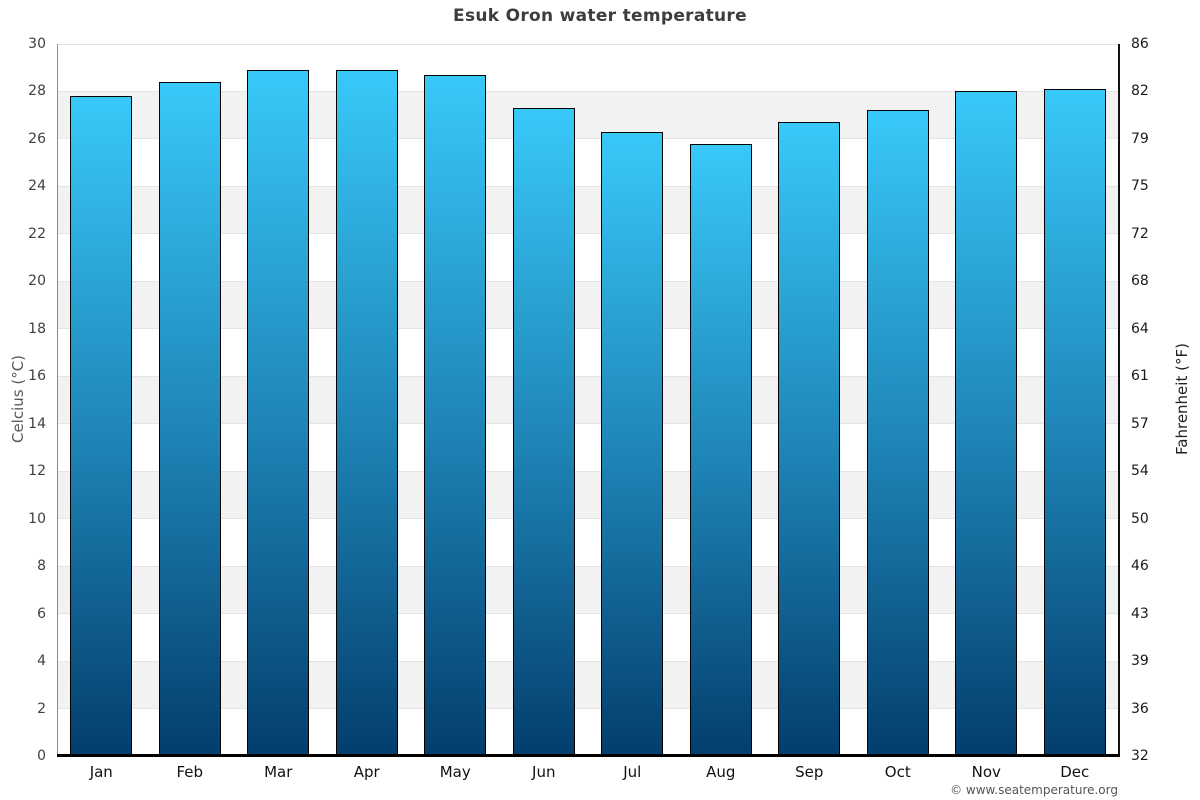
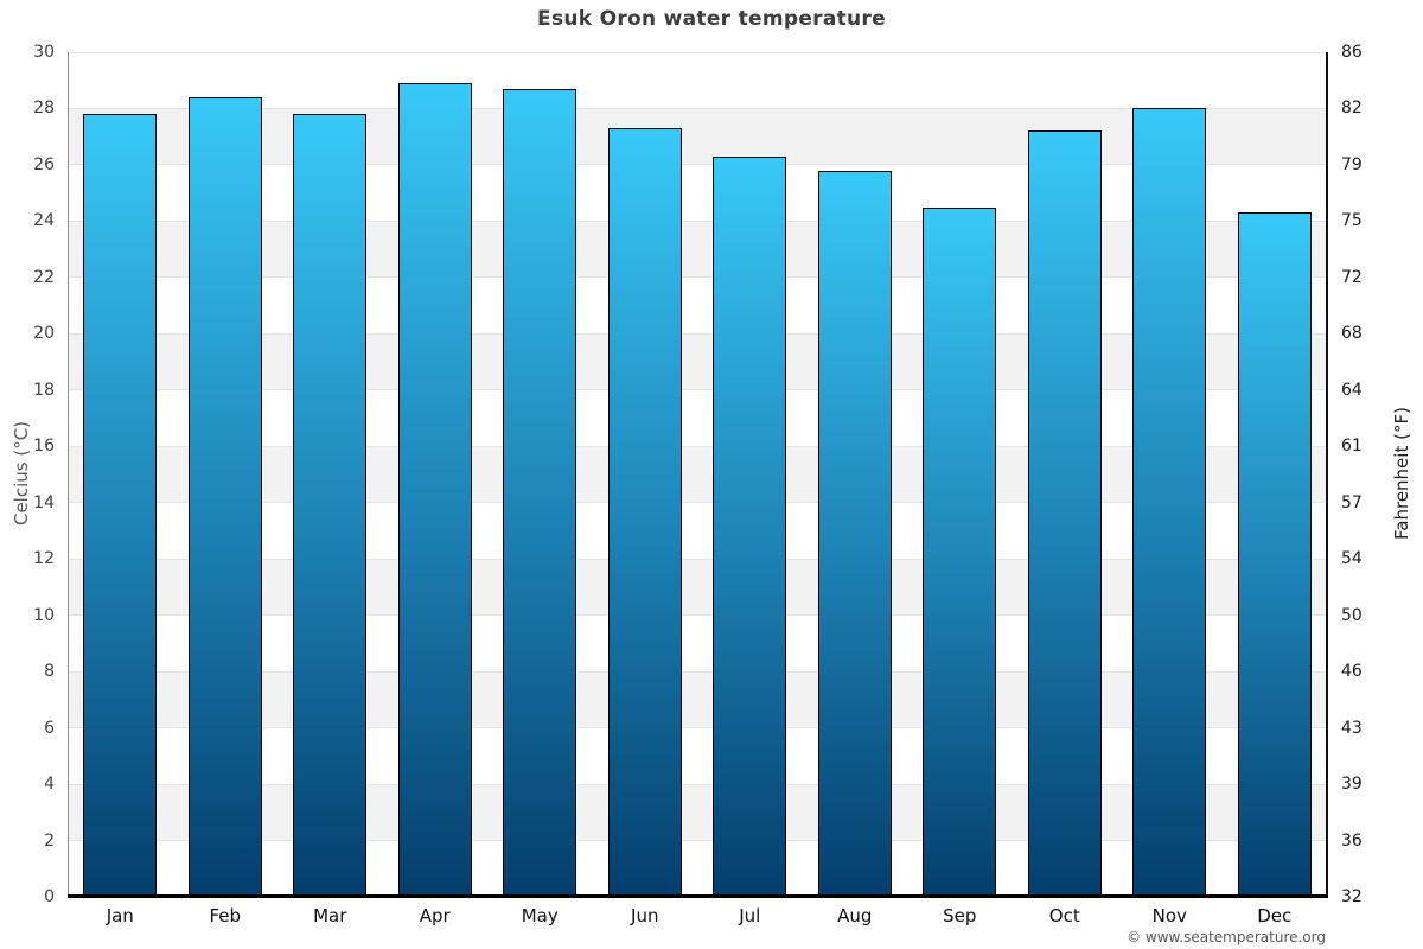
Mar: 28.9 -> 27.8
Sep: 26.7 -> 24.5
Dec: 28.1 -> 24.3
